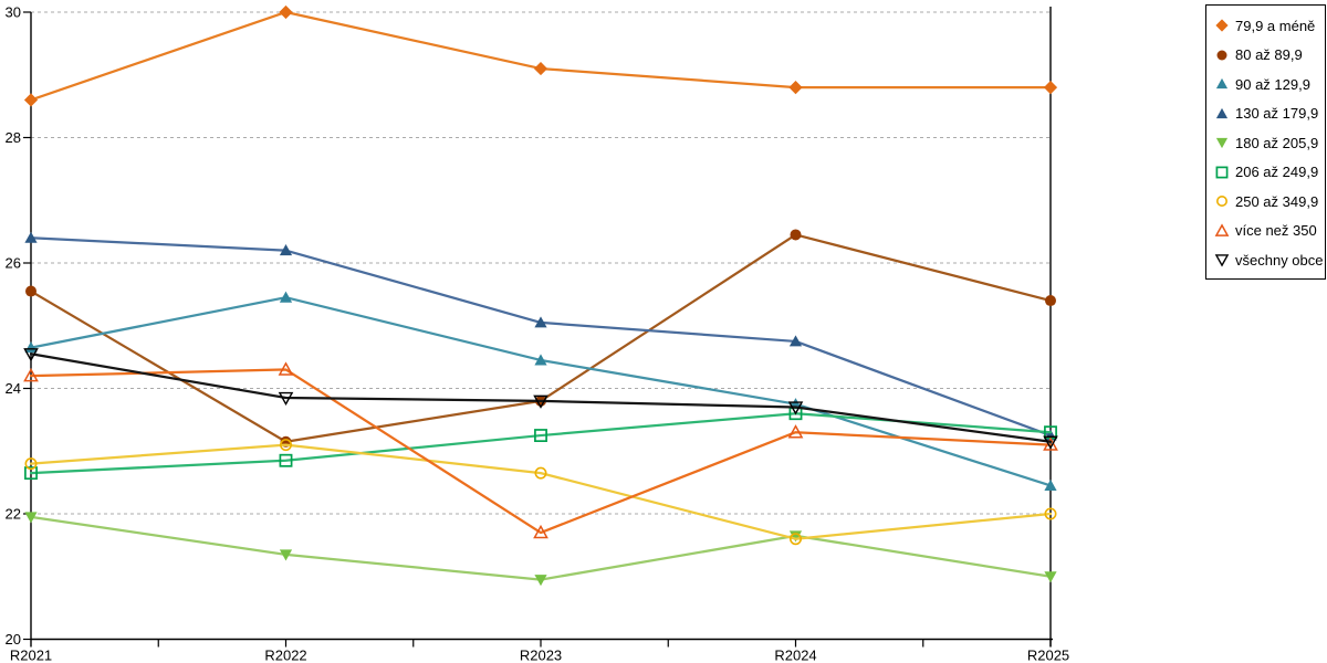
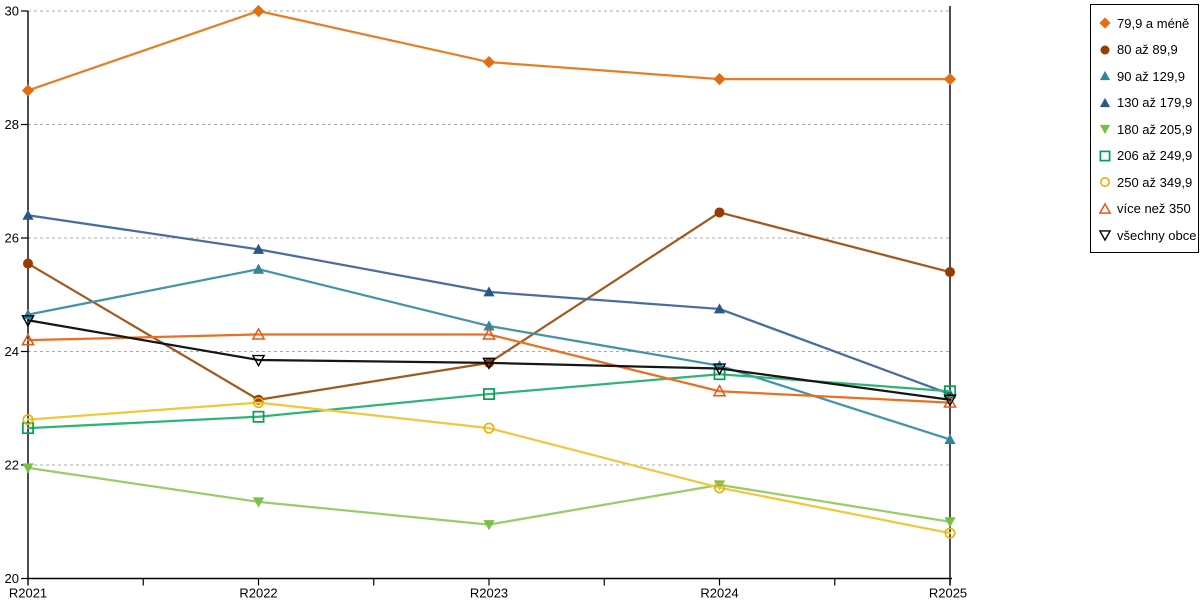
130 až 179,9/R2022: 26.2 -> 25.8
více než 350/R2023: 21.7 -> 24.3
250 až 349,9/R2025: 22.0 -> 20.8
